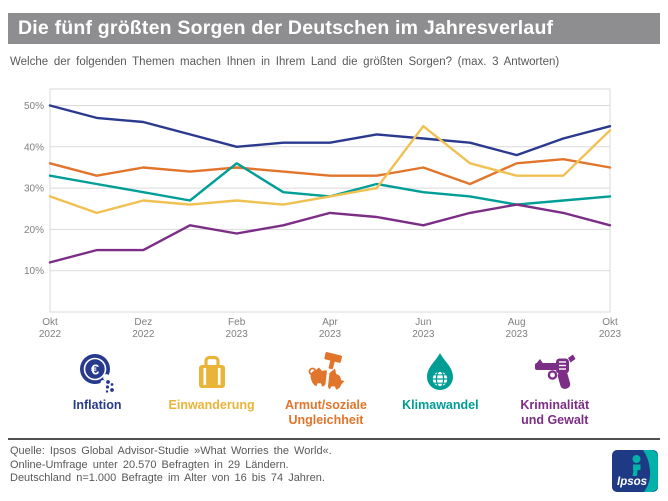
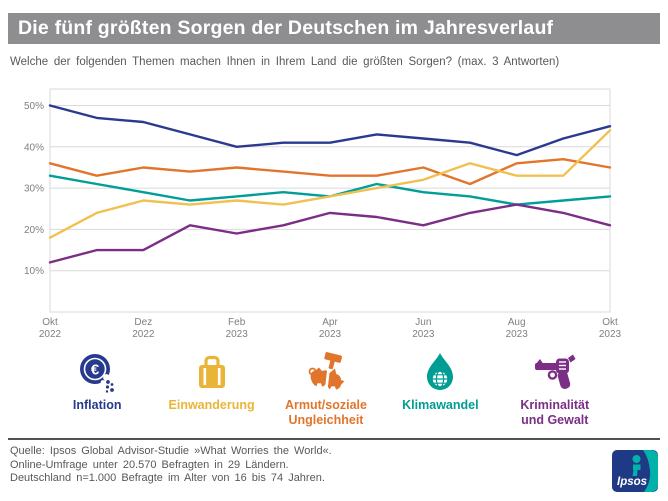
Einwanderung/Okt 2022: 28% -> 18%
Klimawandel/Feb 2023: 36% -> 28%
Einwanderung/Jun 2023: 45% -> 32%
